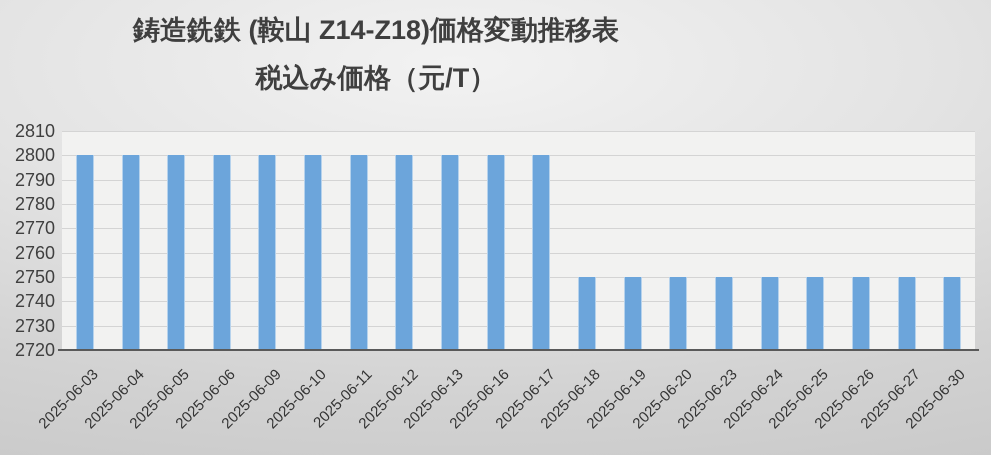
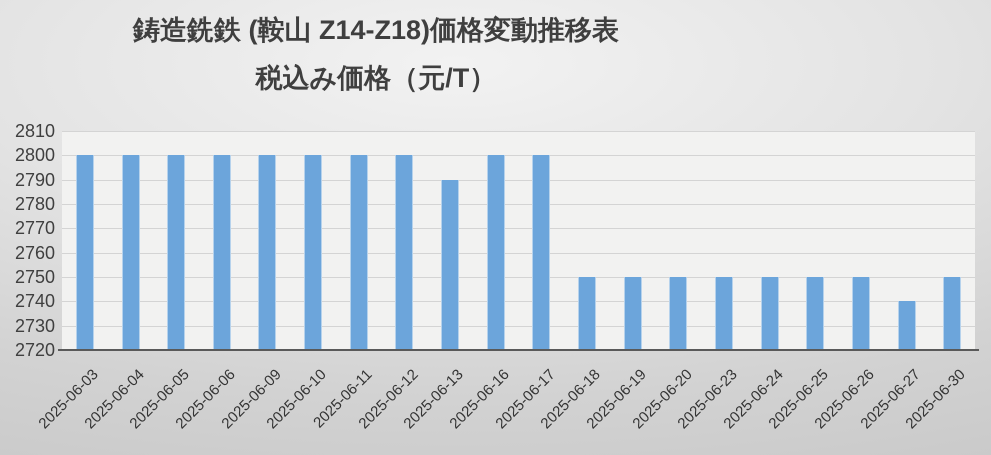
2025-06-13: 2800 -> 2790
2025-06-27: 2750 -> 2740
